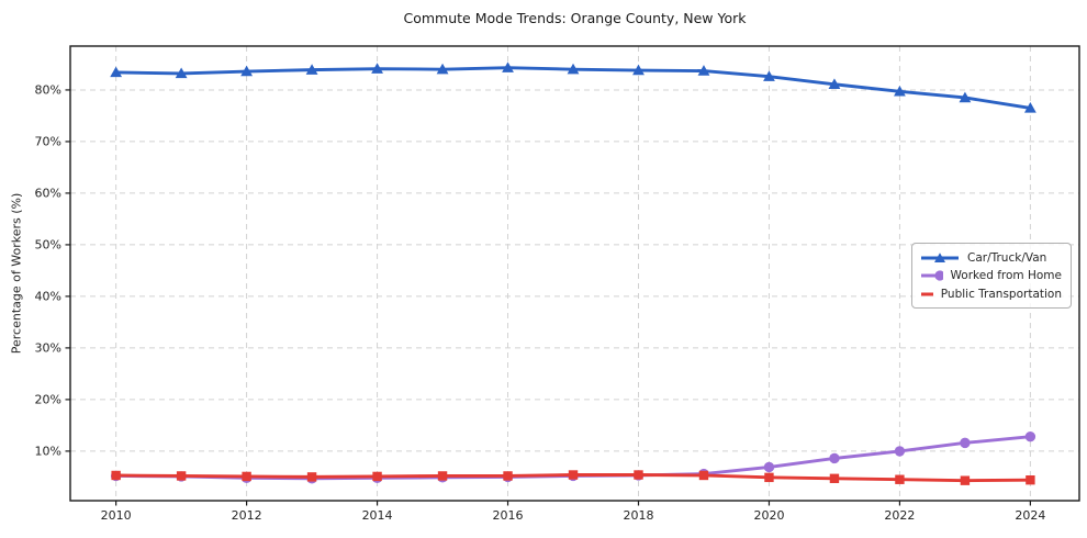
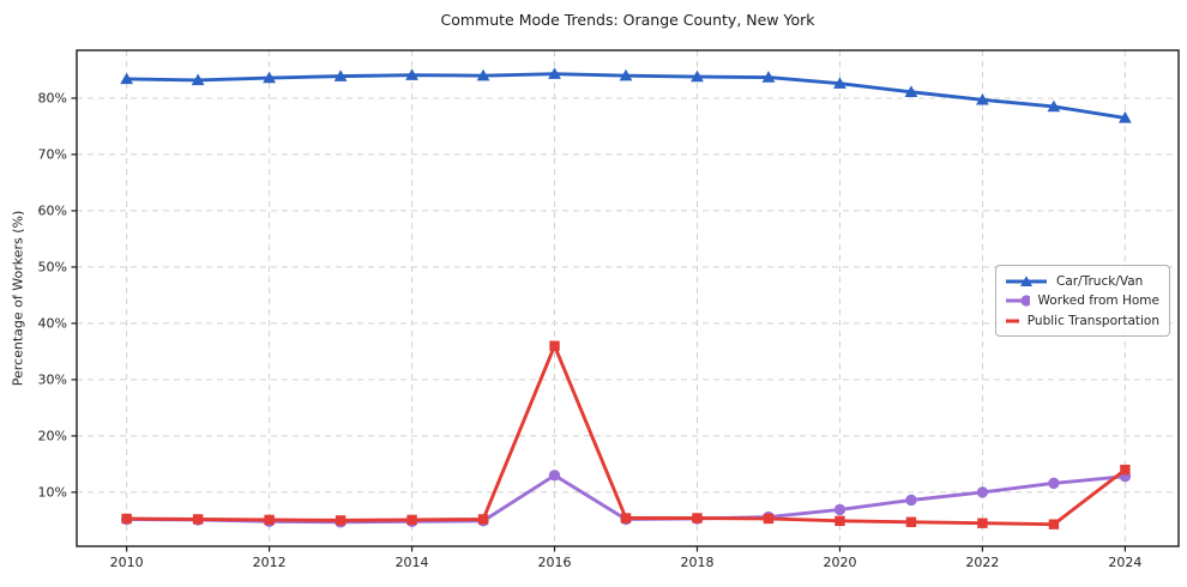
Worked from Home/2016: 5% -> 13%
Public Transportation/2016: 5% -> 36%
Public Transportation/2024: 4% -> 14%
